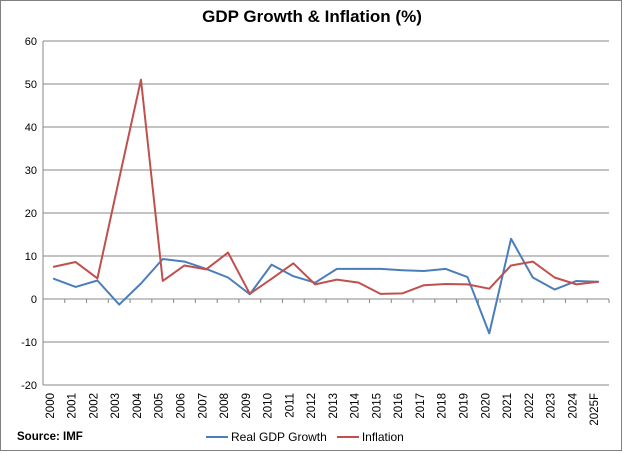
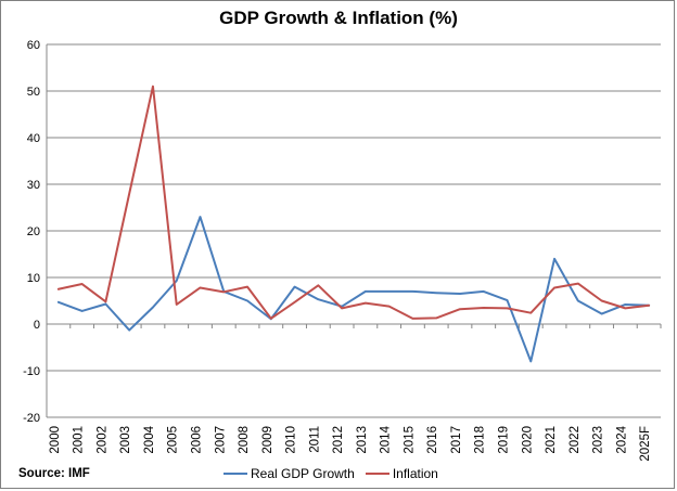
Real GDP Growth/2006: 9 -> 23
Inflation/2008: 11 -> 8
